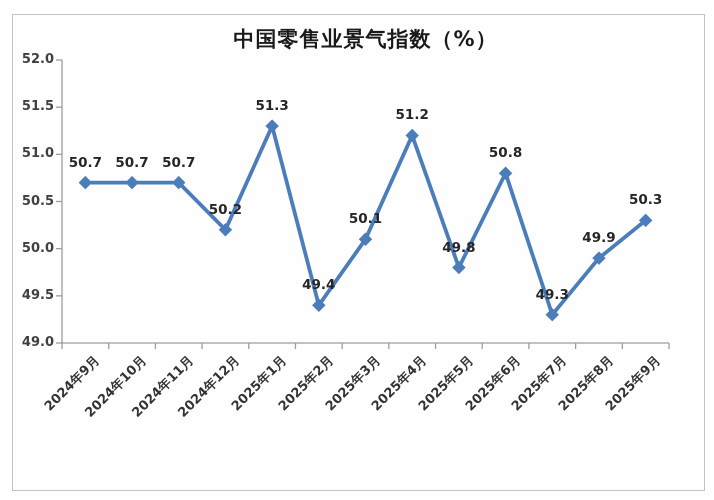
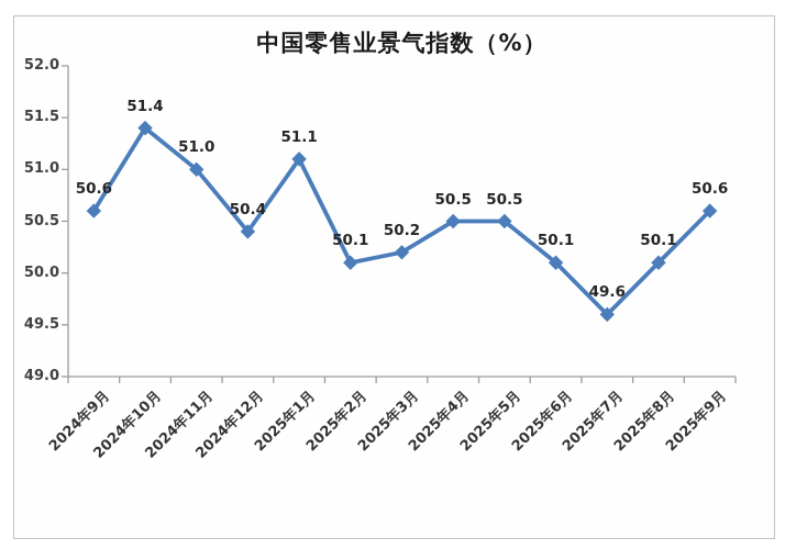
2024年9月: 50.7 -> 50.6
2024年10月: 50.7 -> 51.4
2024年11月: 50.7 -> 51.0
2024年12月: 50.2 -> 50.4
2025年1月: 51.3 -> 51.1
2025年2月: 49.4 -> 50.1
2025年3月: 50.1 -> 50.2
2025年4月: 51.2 -> 50.5
2025年5月: 49.8 -> 50.5
2025年6月: 50.8 -> 50.1
2025年7月: 49.3 -> 49.6
2025年8月: 49.9 -> 50.1
2025年9月: 50.3 -> 50.6
